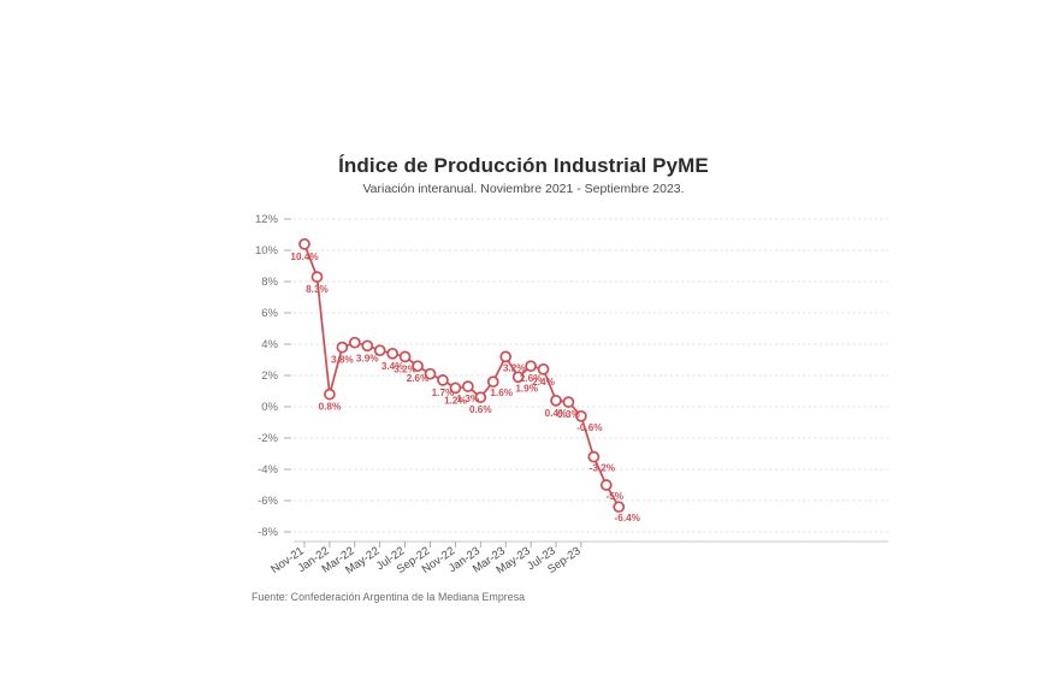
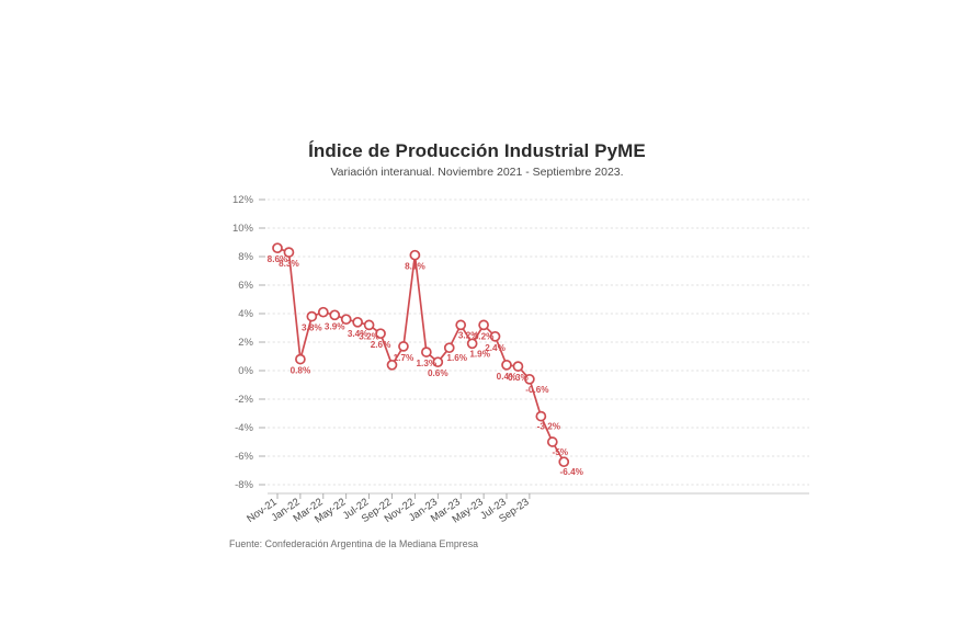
Nov-21: 10.4% -> 8.6%
Sep-22: 2.1% -> 0.4%
Nov-22: 1.2% -> 8.1%
May-23: 2.6% -> 3.2%
